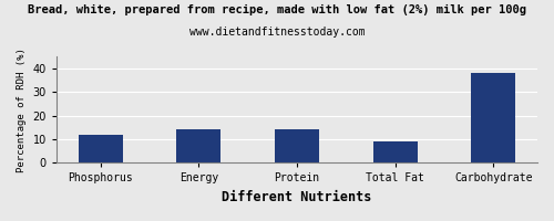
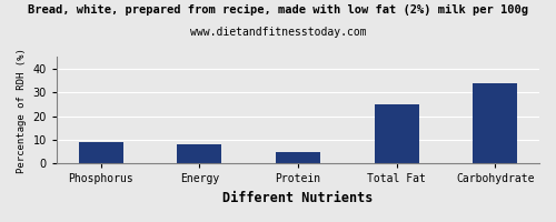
Phosphorus: 12 -> 9
Energy: 14 -> 8
Protein: 14 -> 5
Total Fat: 9 -> 25
Carbohydrate: 38 -> 34
